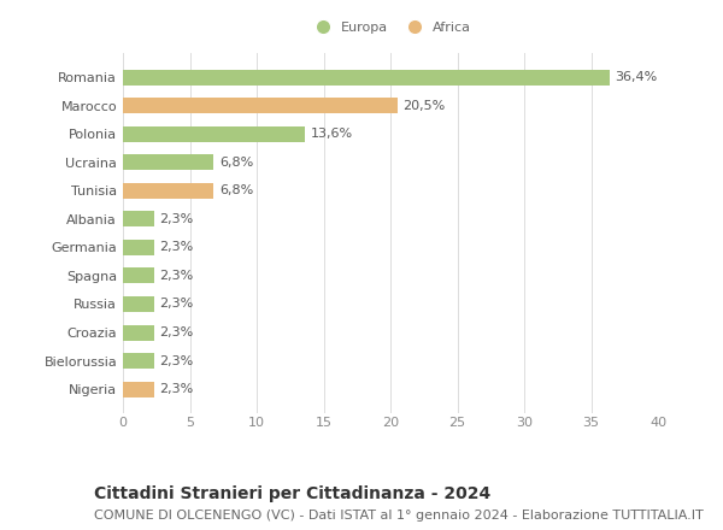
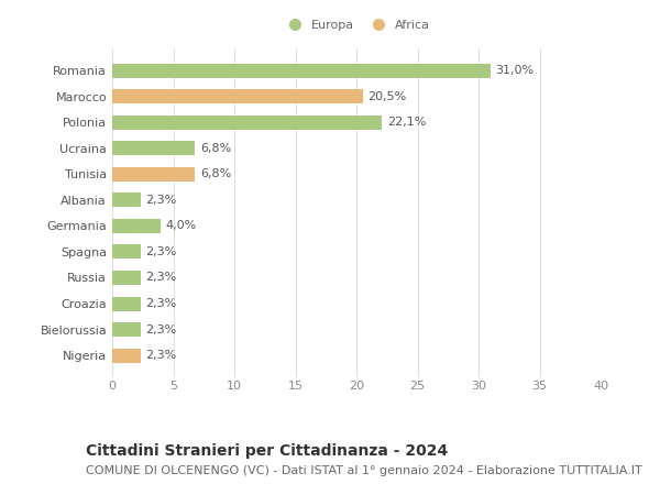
Romania: 36,4% -> 31,0%
Polonia: 13,6% -> 22,1%
Germania: 2,3% -> 4,0%
